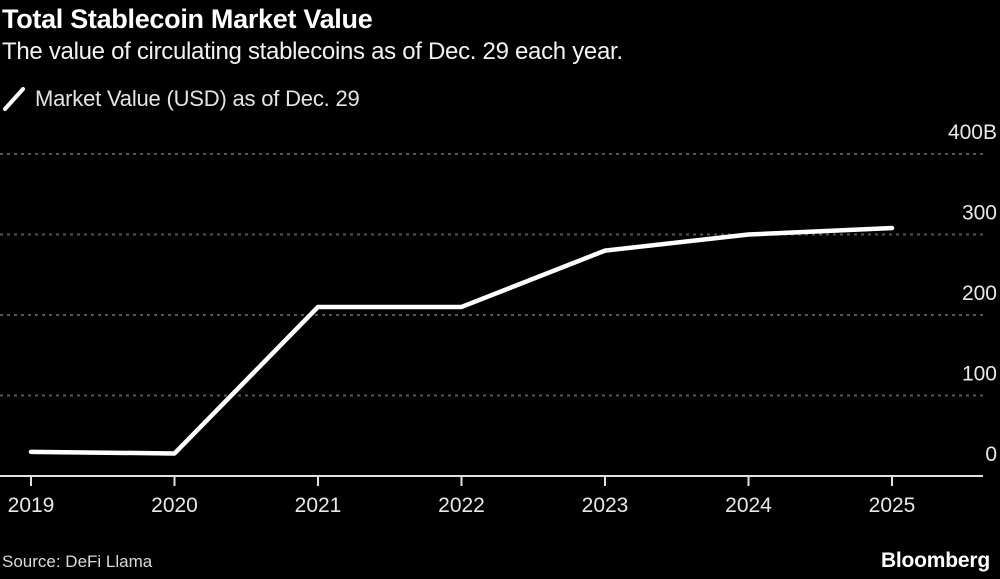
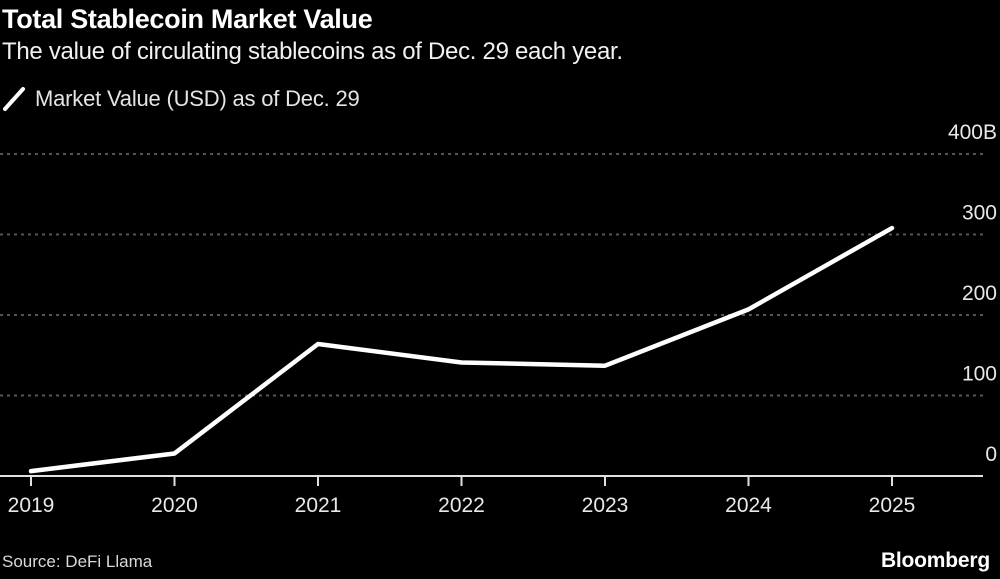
2019: 30B -> 10B
2021: 210B -> 160B
2022: 210B -> 140B
2023: 280B -> 140B
2024: 300B -> 210B
